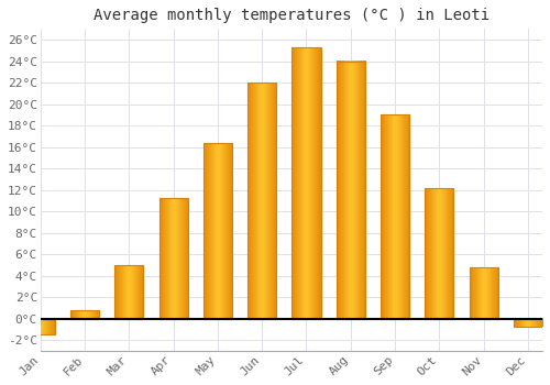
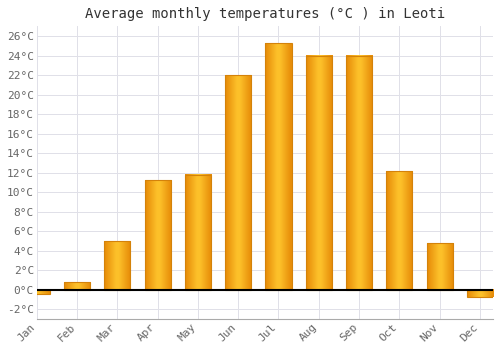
Jan: -1.5°C -> -0.4°C
May: 16.4°C -> 11.8°C
Sep: 19.0°C -> 24.0°C
